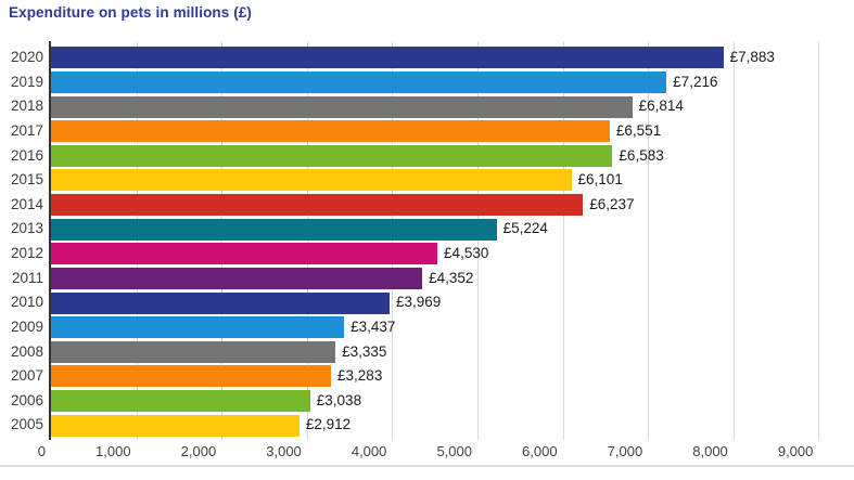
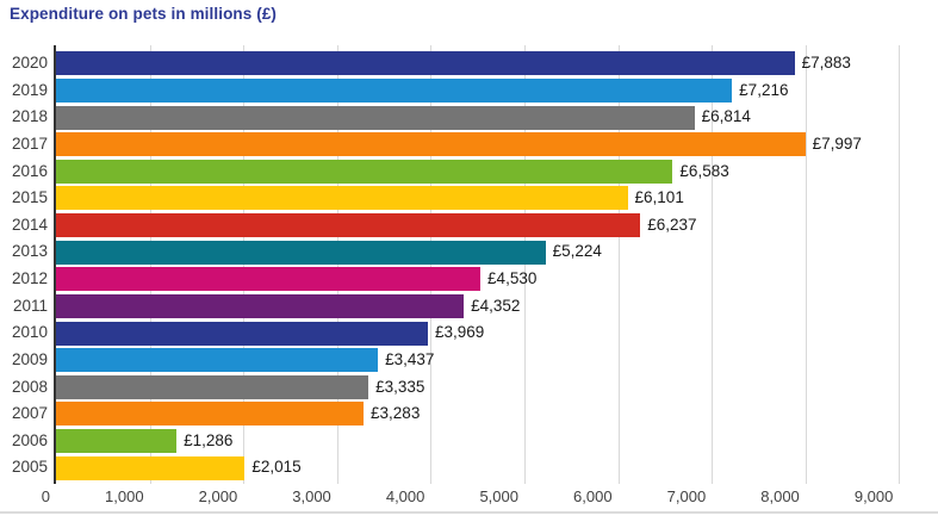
2017: £6,551 -> £7,997
2006: £3,038 -> £1,286
2005: £2,912 -> £2,015
